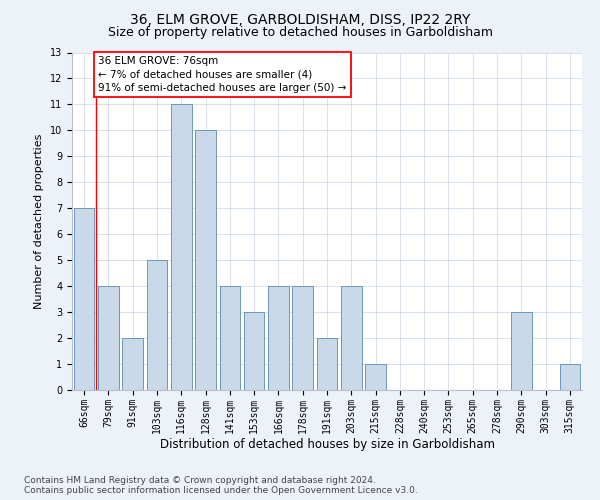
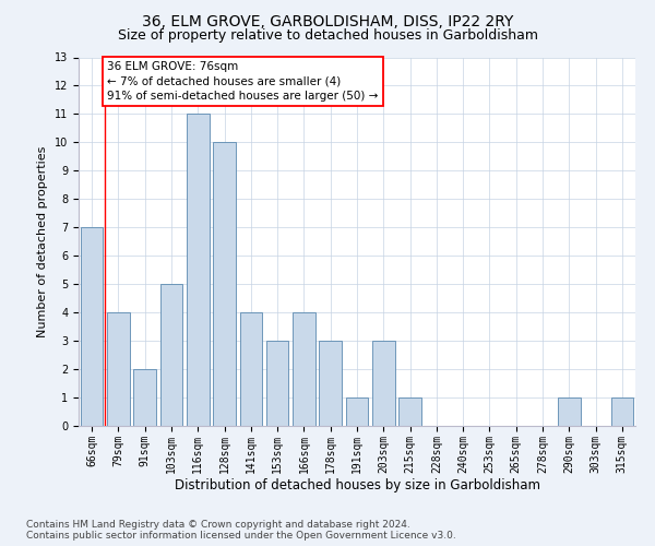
178sqm: 4 -> 3
191sqm: 2 -> 1
203sqm: 4 -> 3
290sqm: 3 -> 1
